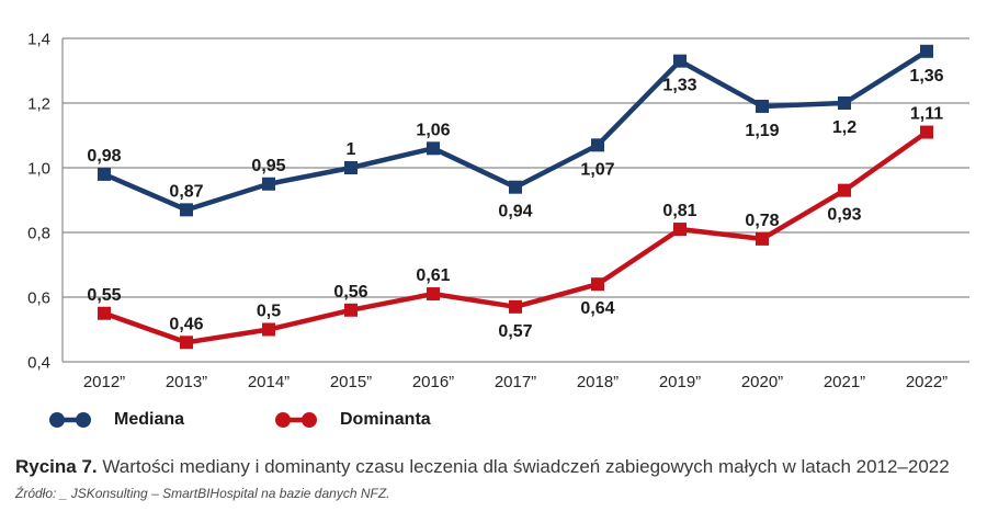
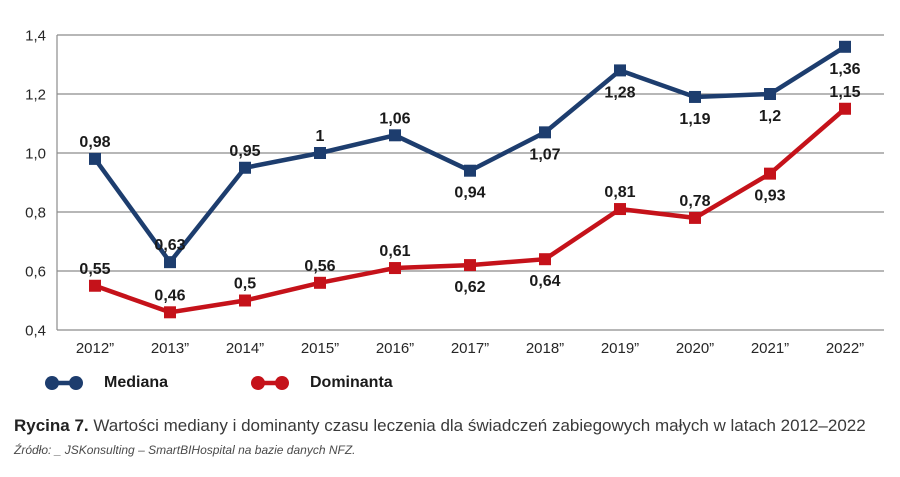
Mediana/2013”: 0,87 -> 0,63
Dominanta/2017”: 0,57 -> 0,62
Mediana/2019”: 1,33 -> 1,28
Dominanta/2022”: 1,11 -> 1,15
